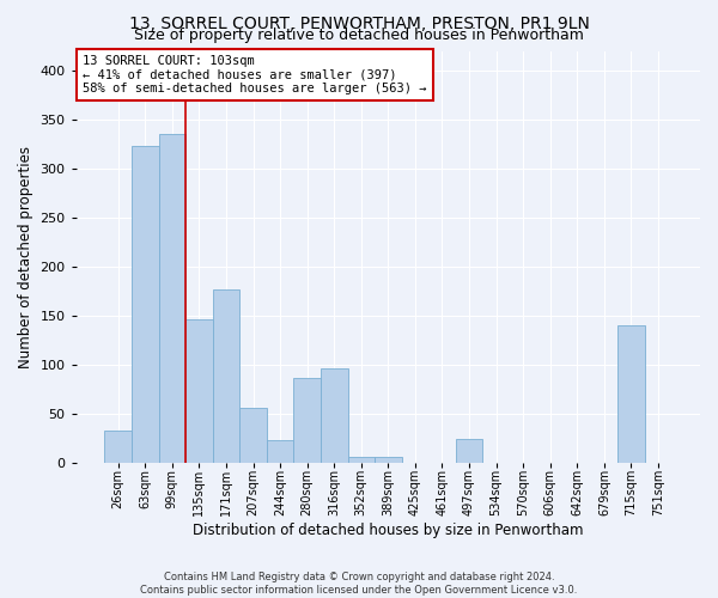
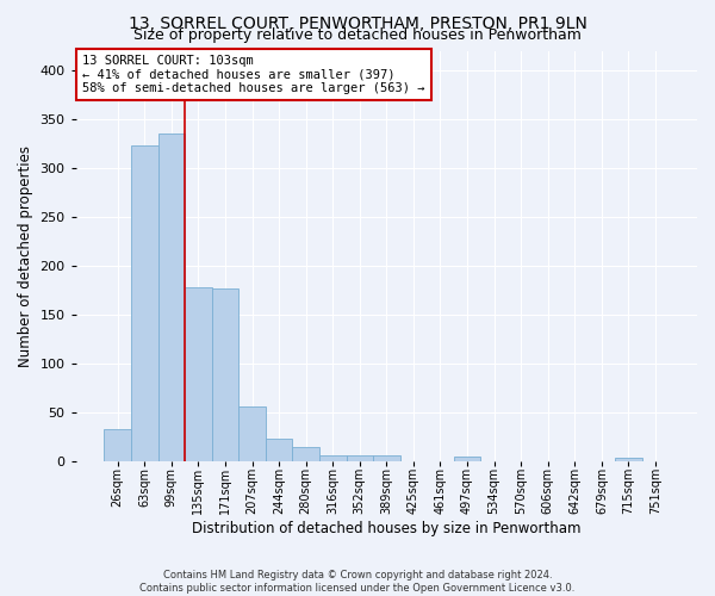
135sqm: 146 -> 178
280sqm: 86 -> 14
316sqm: 96 -> 6
497sqm: 24 -> 4
715sqm: 140 -> 3
